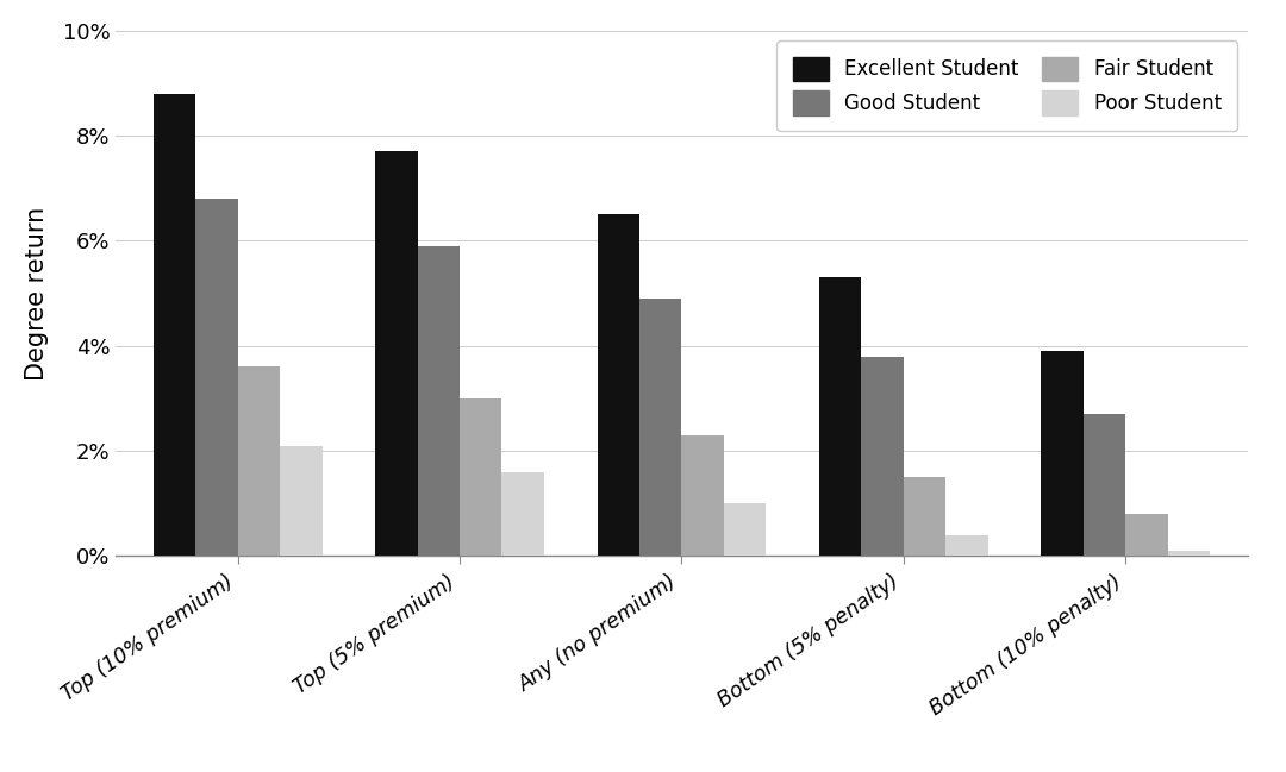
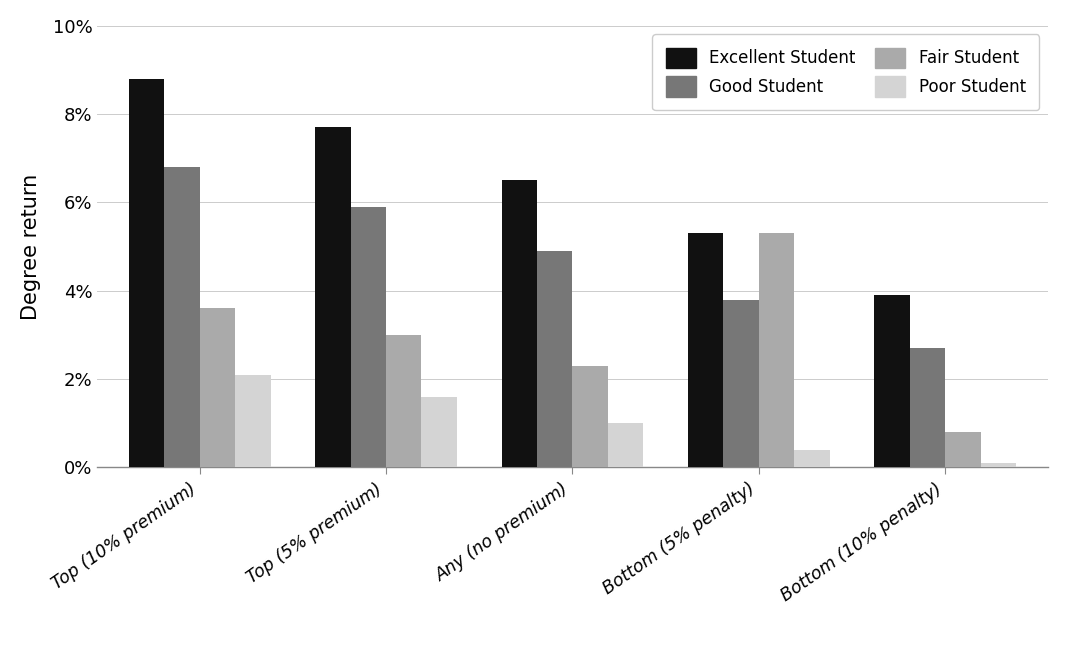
Fair Student/Bottom (5% penalty): 1.5% -> 5.3%
